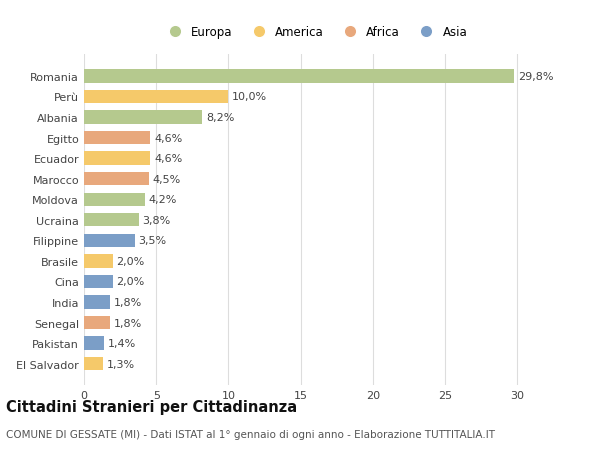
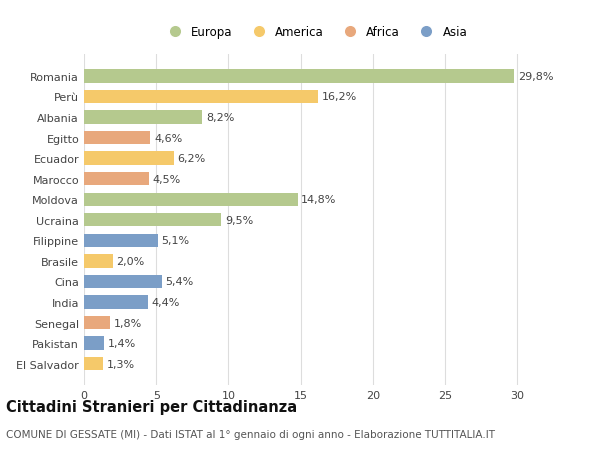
Perù: 10,0% -> 16,2%
Ecuador: 4,6% -> 6,2%
Moldova: 4,2% -> 14,8%
Ucraina: 3,8% -> 9,5%
Filippine: 3,5% -> 5,1%
Cina: 2,0% -> 5,4%
India: 1,8% -> 4,4%
